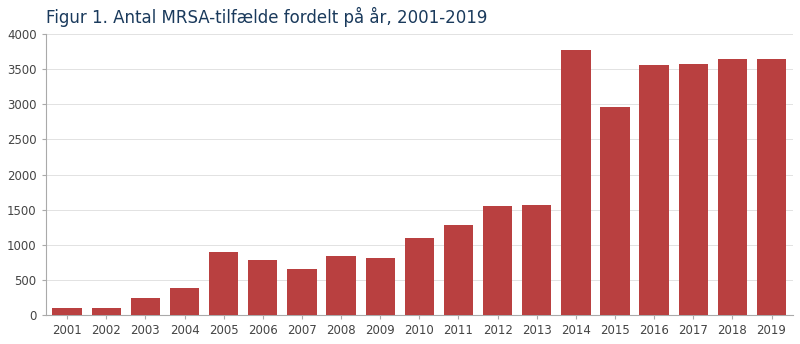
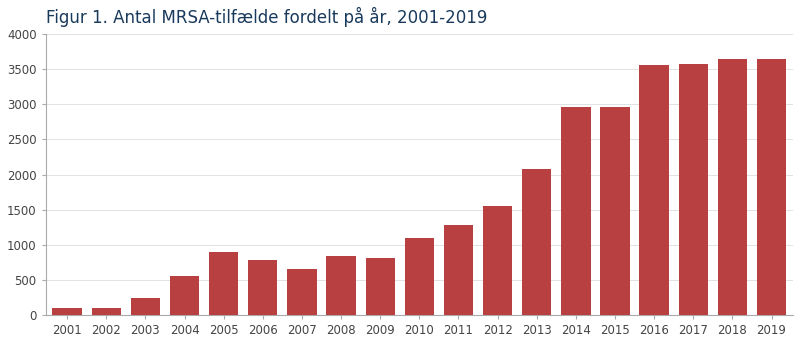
2004: 380 -> 560
2013: 1560 -> 2080
2014: 3780 -> 2960
